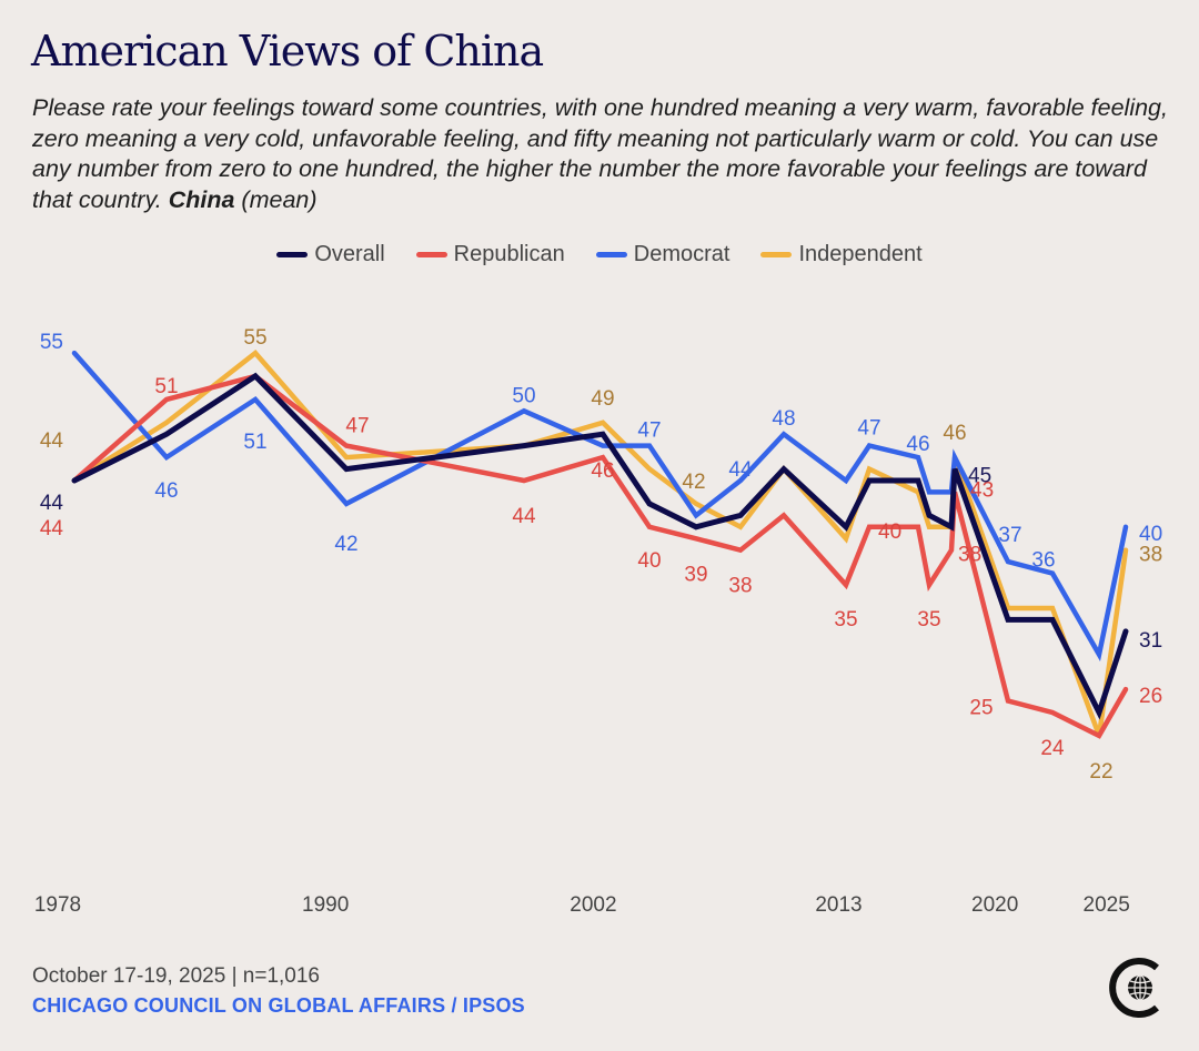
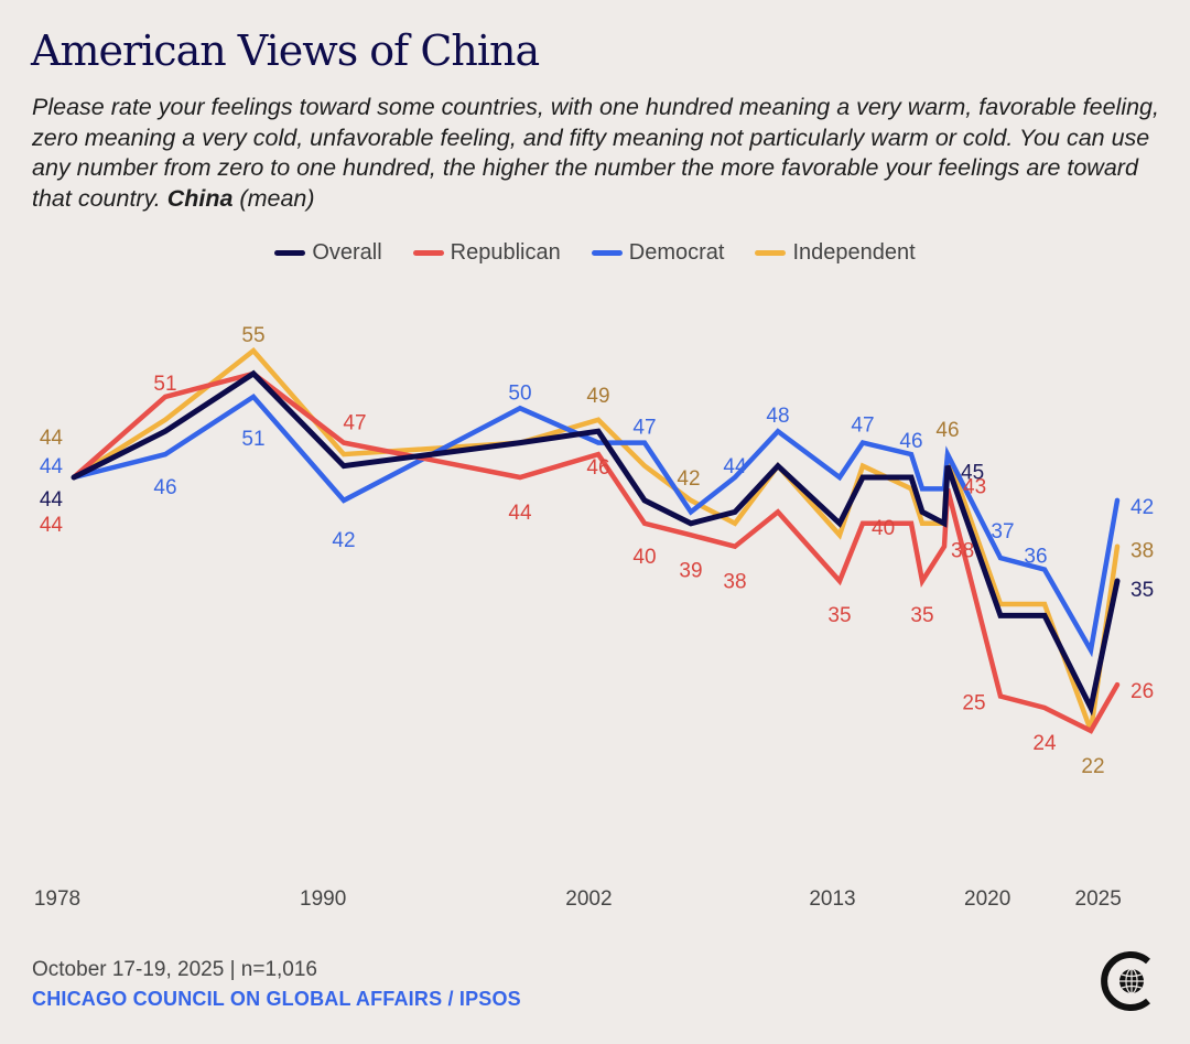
Democrat/1978: 55 -> 44
Democrat/2025: 40 -> 42
Overall/2025: 31 -> 35
